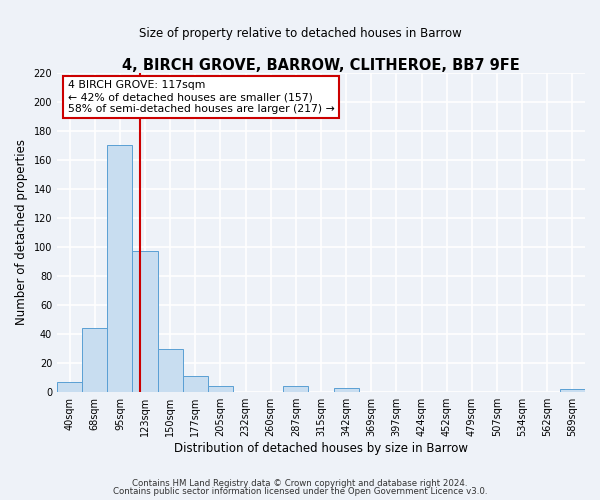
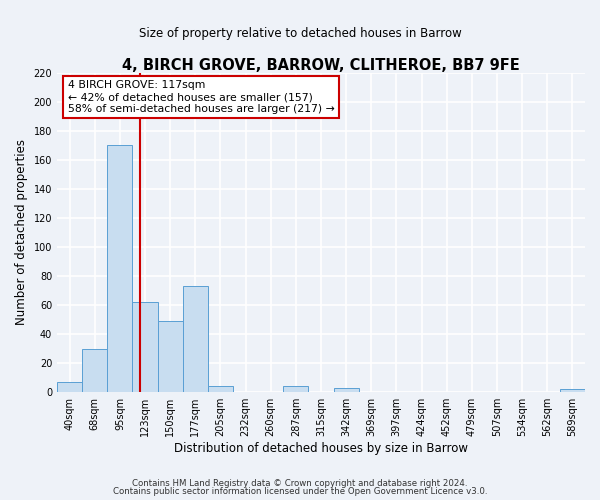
68sqm: 44 -> 30
123sqm: 97 -> 62
150sqm: 30 -> 49
177sqm: 11 -> 73
